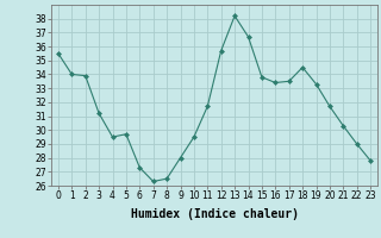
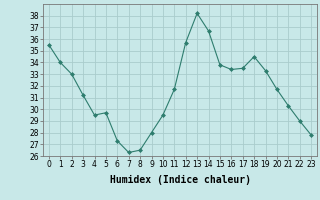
2: 33.9 -> 33.0
